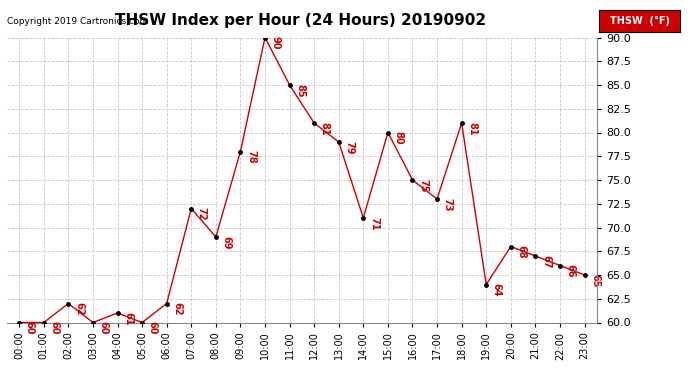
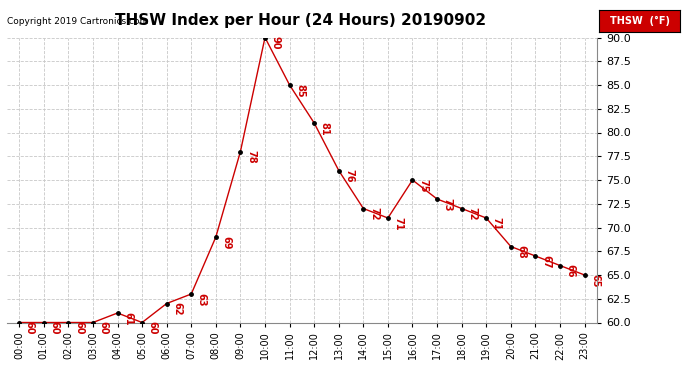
02:00: 62 -> 60
07:00: 72 -> 63
13:00: 79 -> 76
14:00: 71 -> 72
15:00: 80 -> 71
18:00: 81 -> 72
19:00: 64 -> 71
